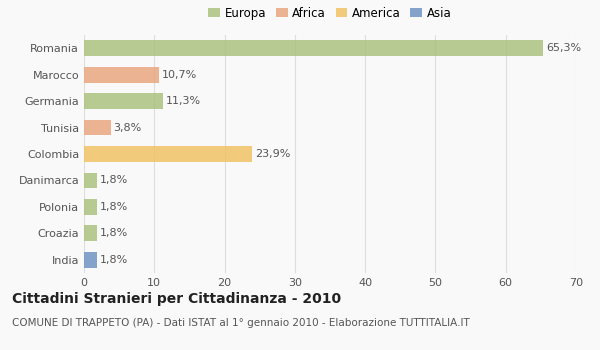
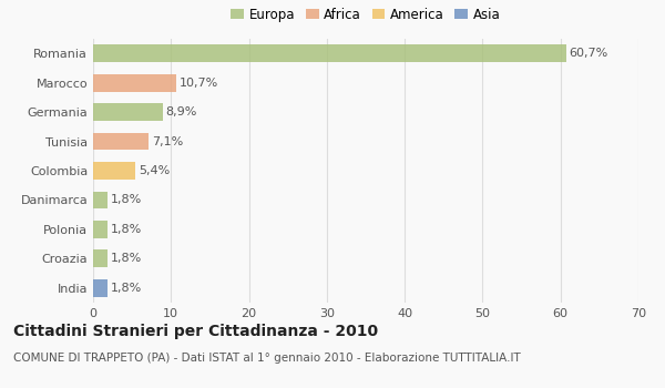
Romania: 65,3% -> 60,7%
Germania: 11,3% -> 8,9%
Tunisia: 3,8% -> 7,1%
Colombia: 23,9% -> 5,4%
